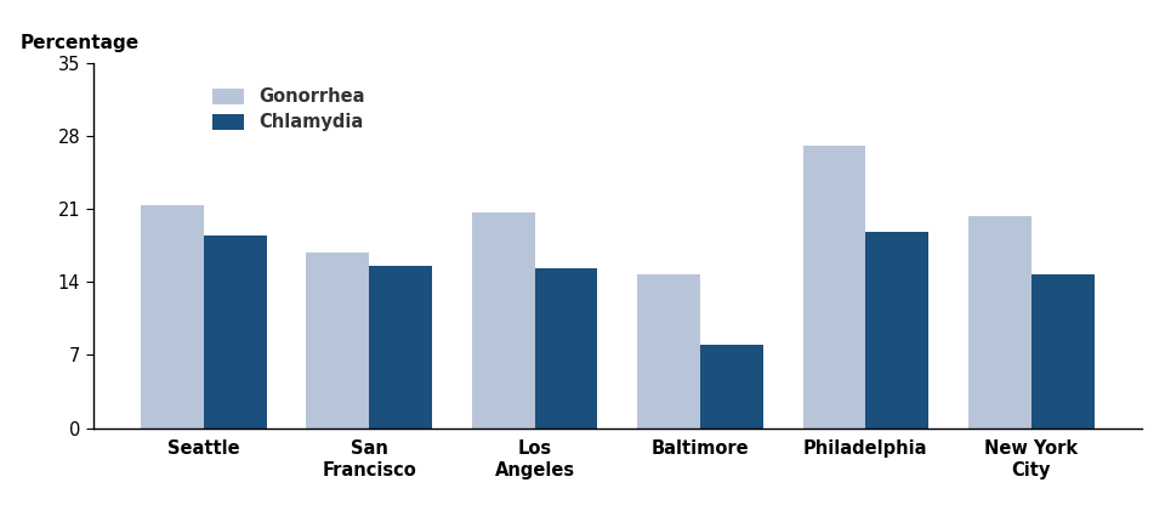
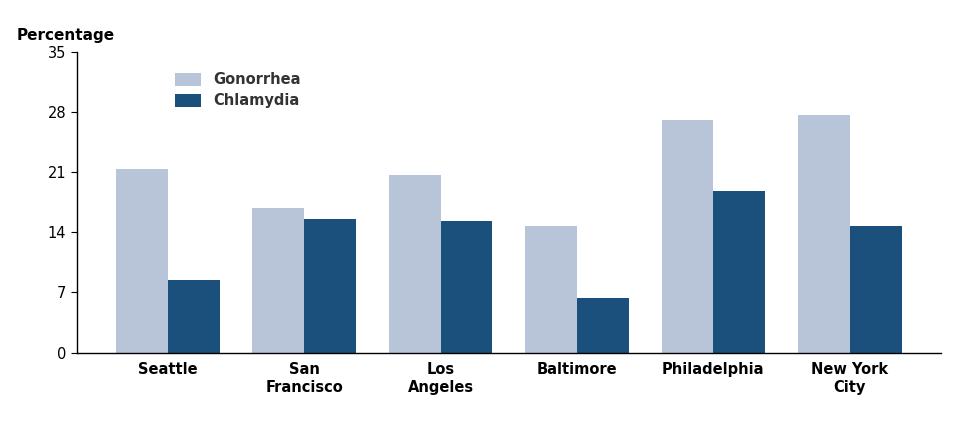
Chlamydia/Seattle: 18.5 -> 8.4
Chlamydia/Baltimore: 8.0 -> 6.4
Gonorrhea/New York City: 20.3 -> 27.6
